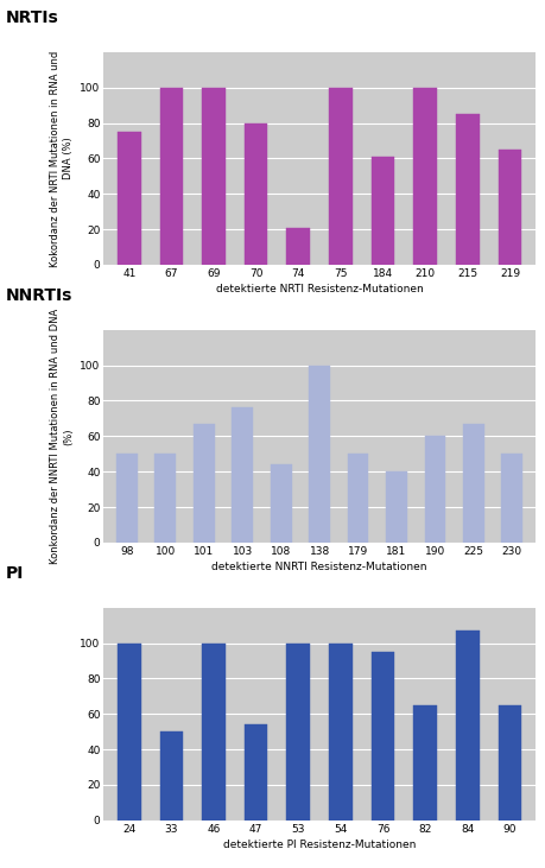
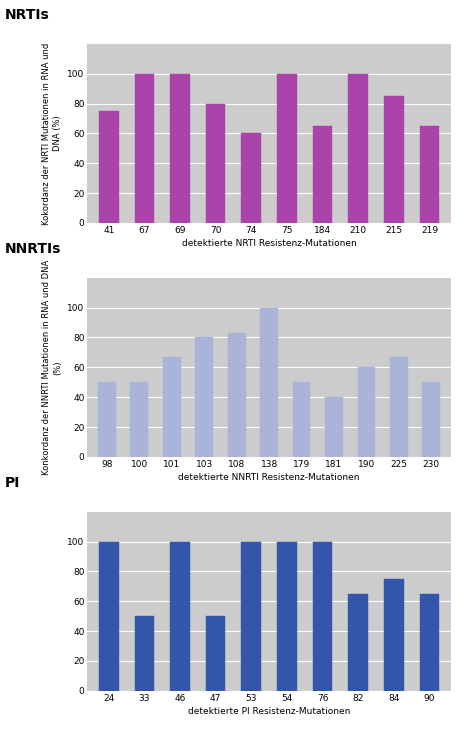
74: 21 -> 60
184: 61 -> 65
103: 76 -> 80
108: 44 -> 83
47: 54 -> 50
76: 95 -> 100
84: 107 -> 75
